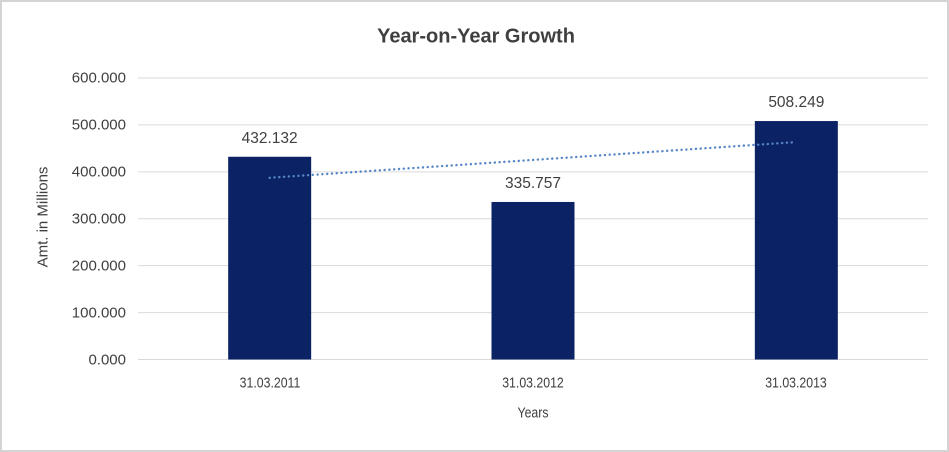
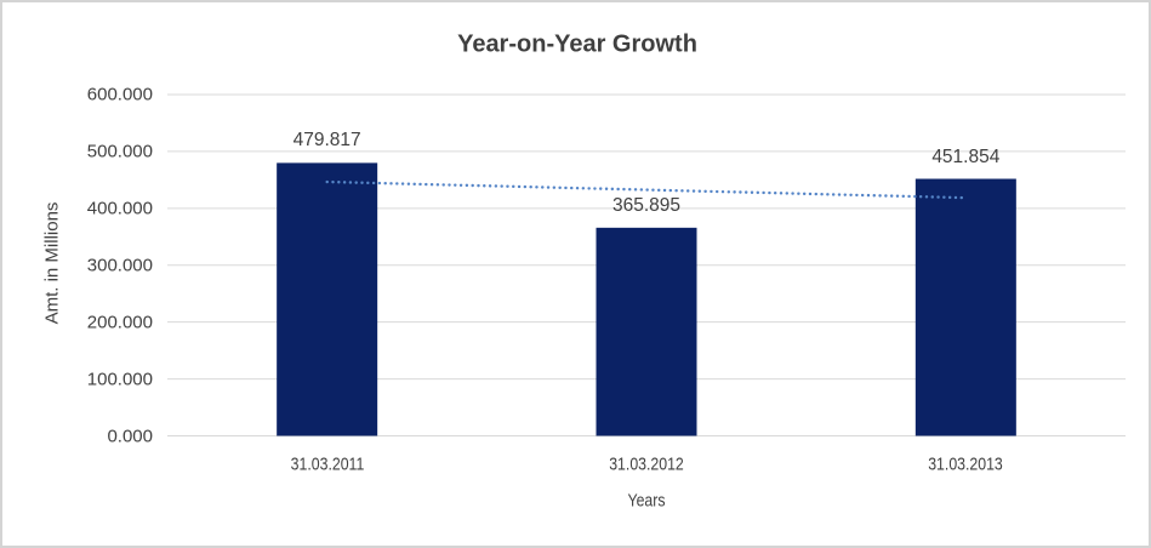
31.03.2011: 432.132 -> 479.817
31.03.2012: 335.757 -> 365.895
31.03.2013: 508.249 -> 451.854
